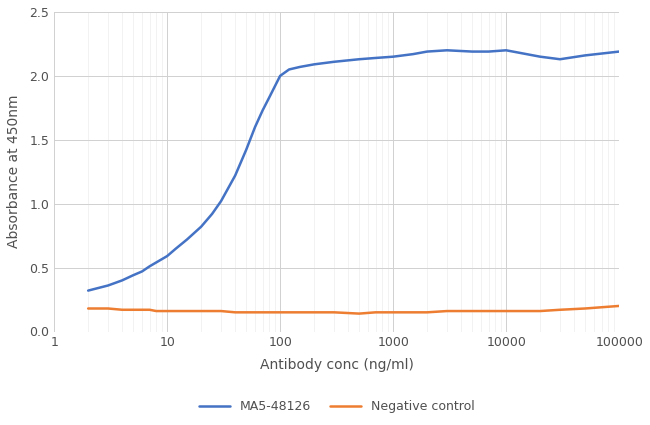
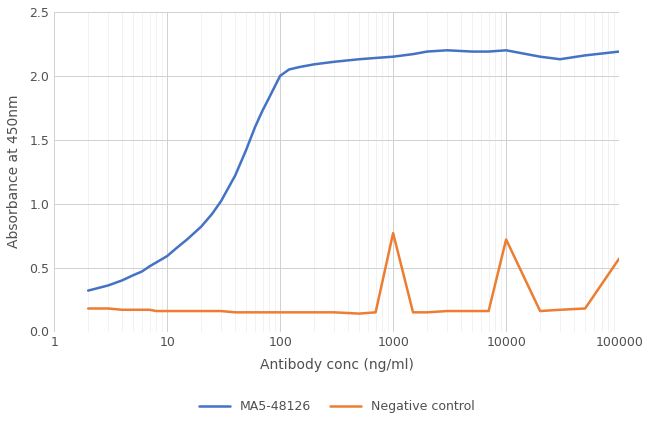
Negative control/1000: 0.15 -> 0.77
Negative control/10000: 0.16 -> 0.72
Negative control/100000: 0.20 -> 0.57
